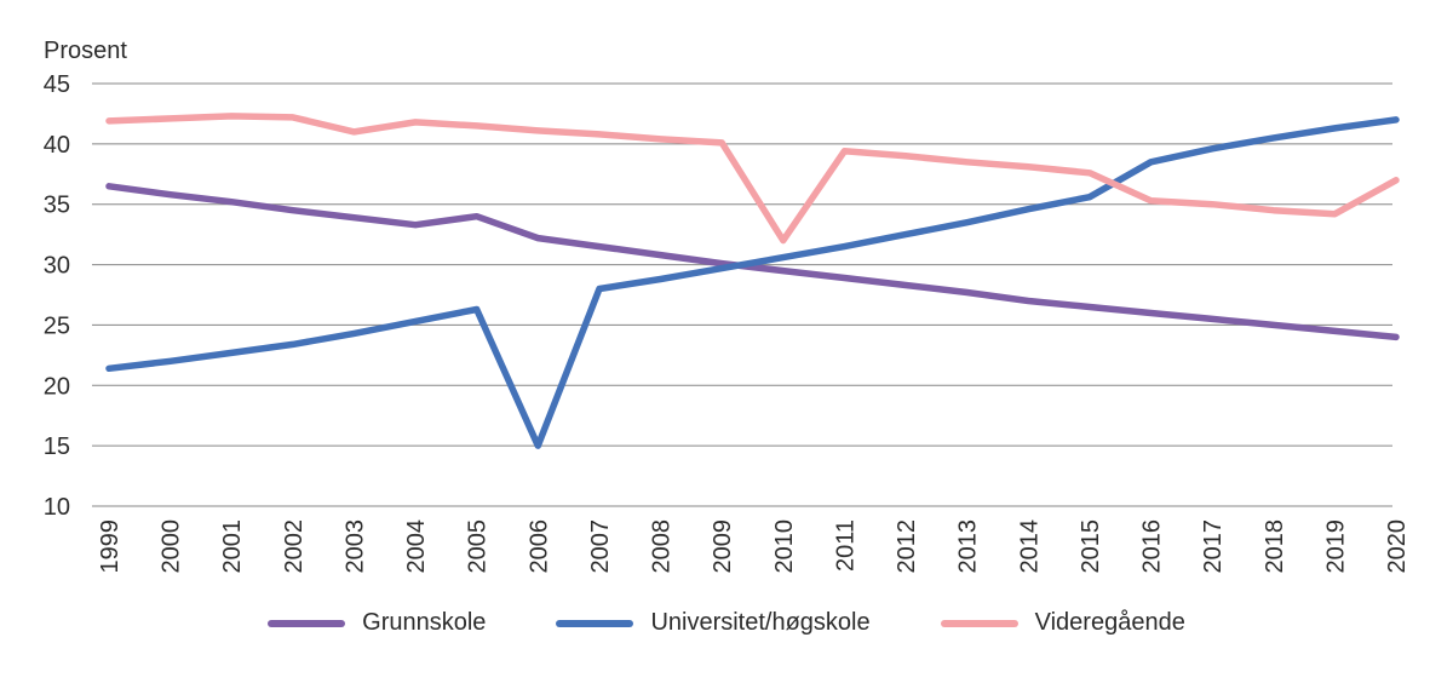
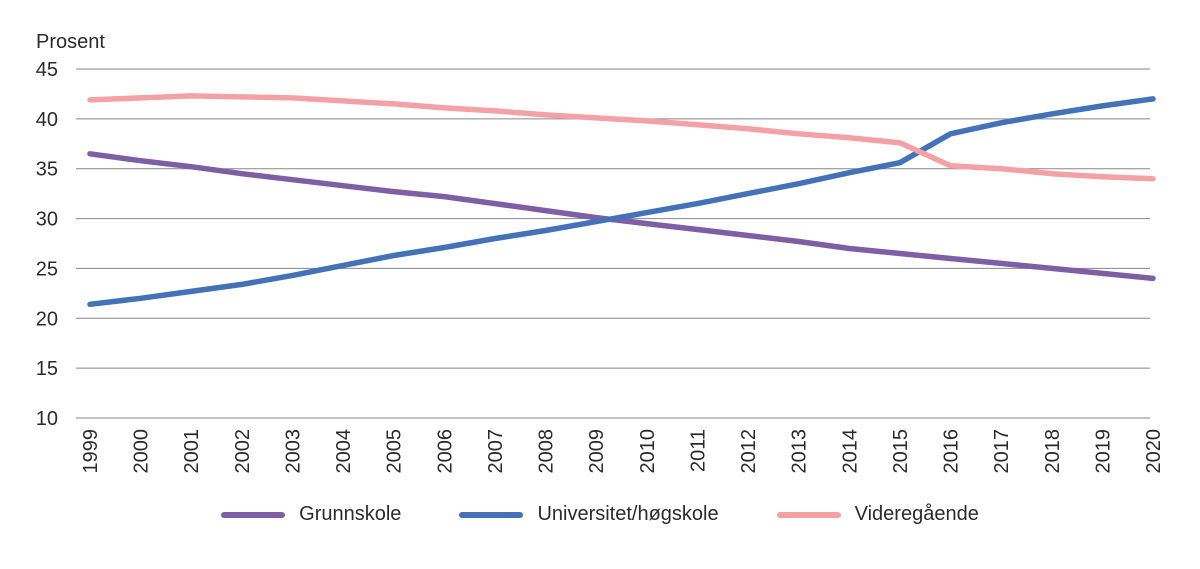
Videregående/2003: 41 -> 42
Grunnskole/2005: 34 -> 33
Universitet/høgskole/2006: 15 -> 27
Videregående/2010: 32 -> 40
Videregående/2020: 37 -> 34
